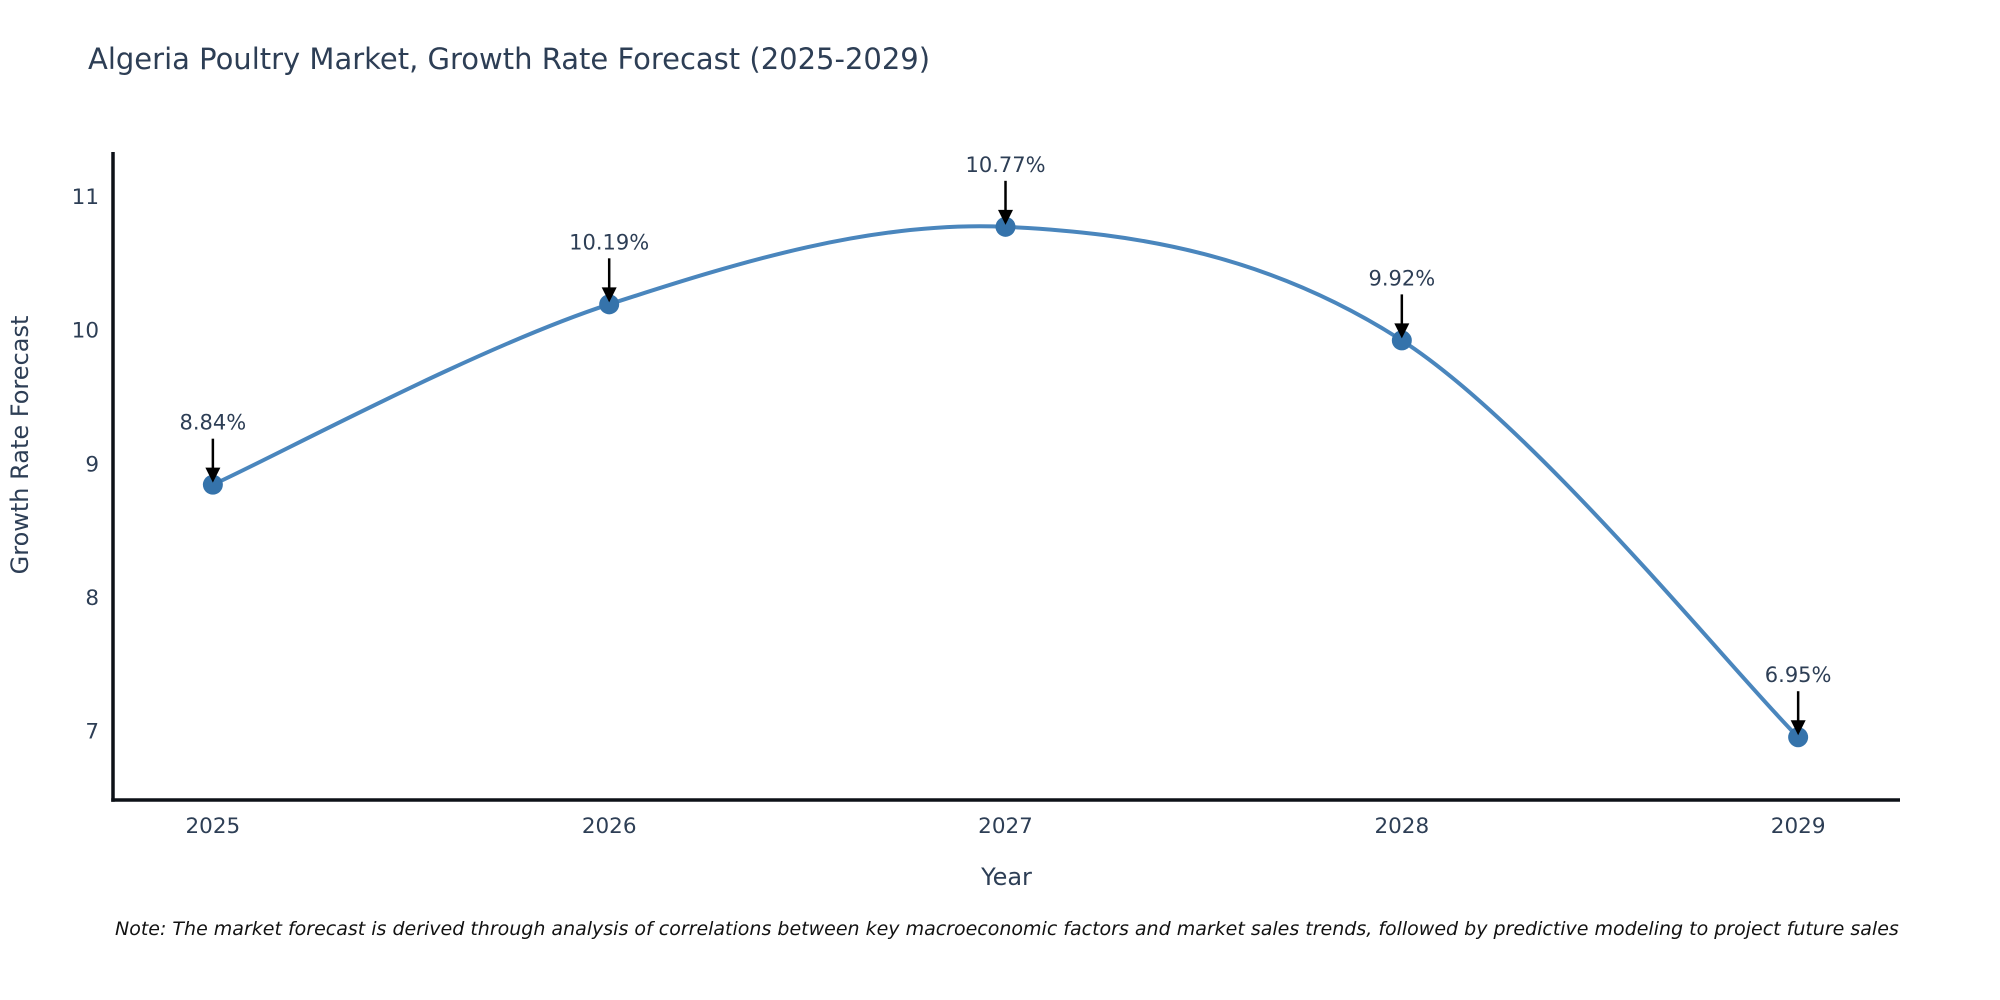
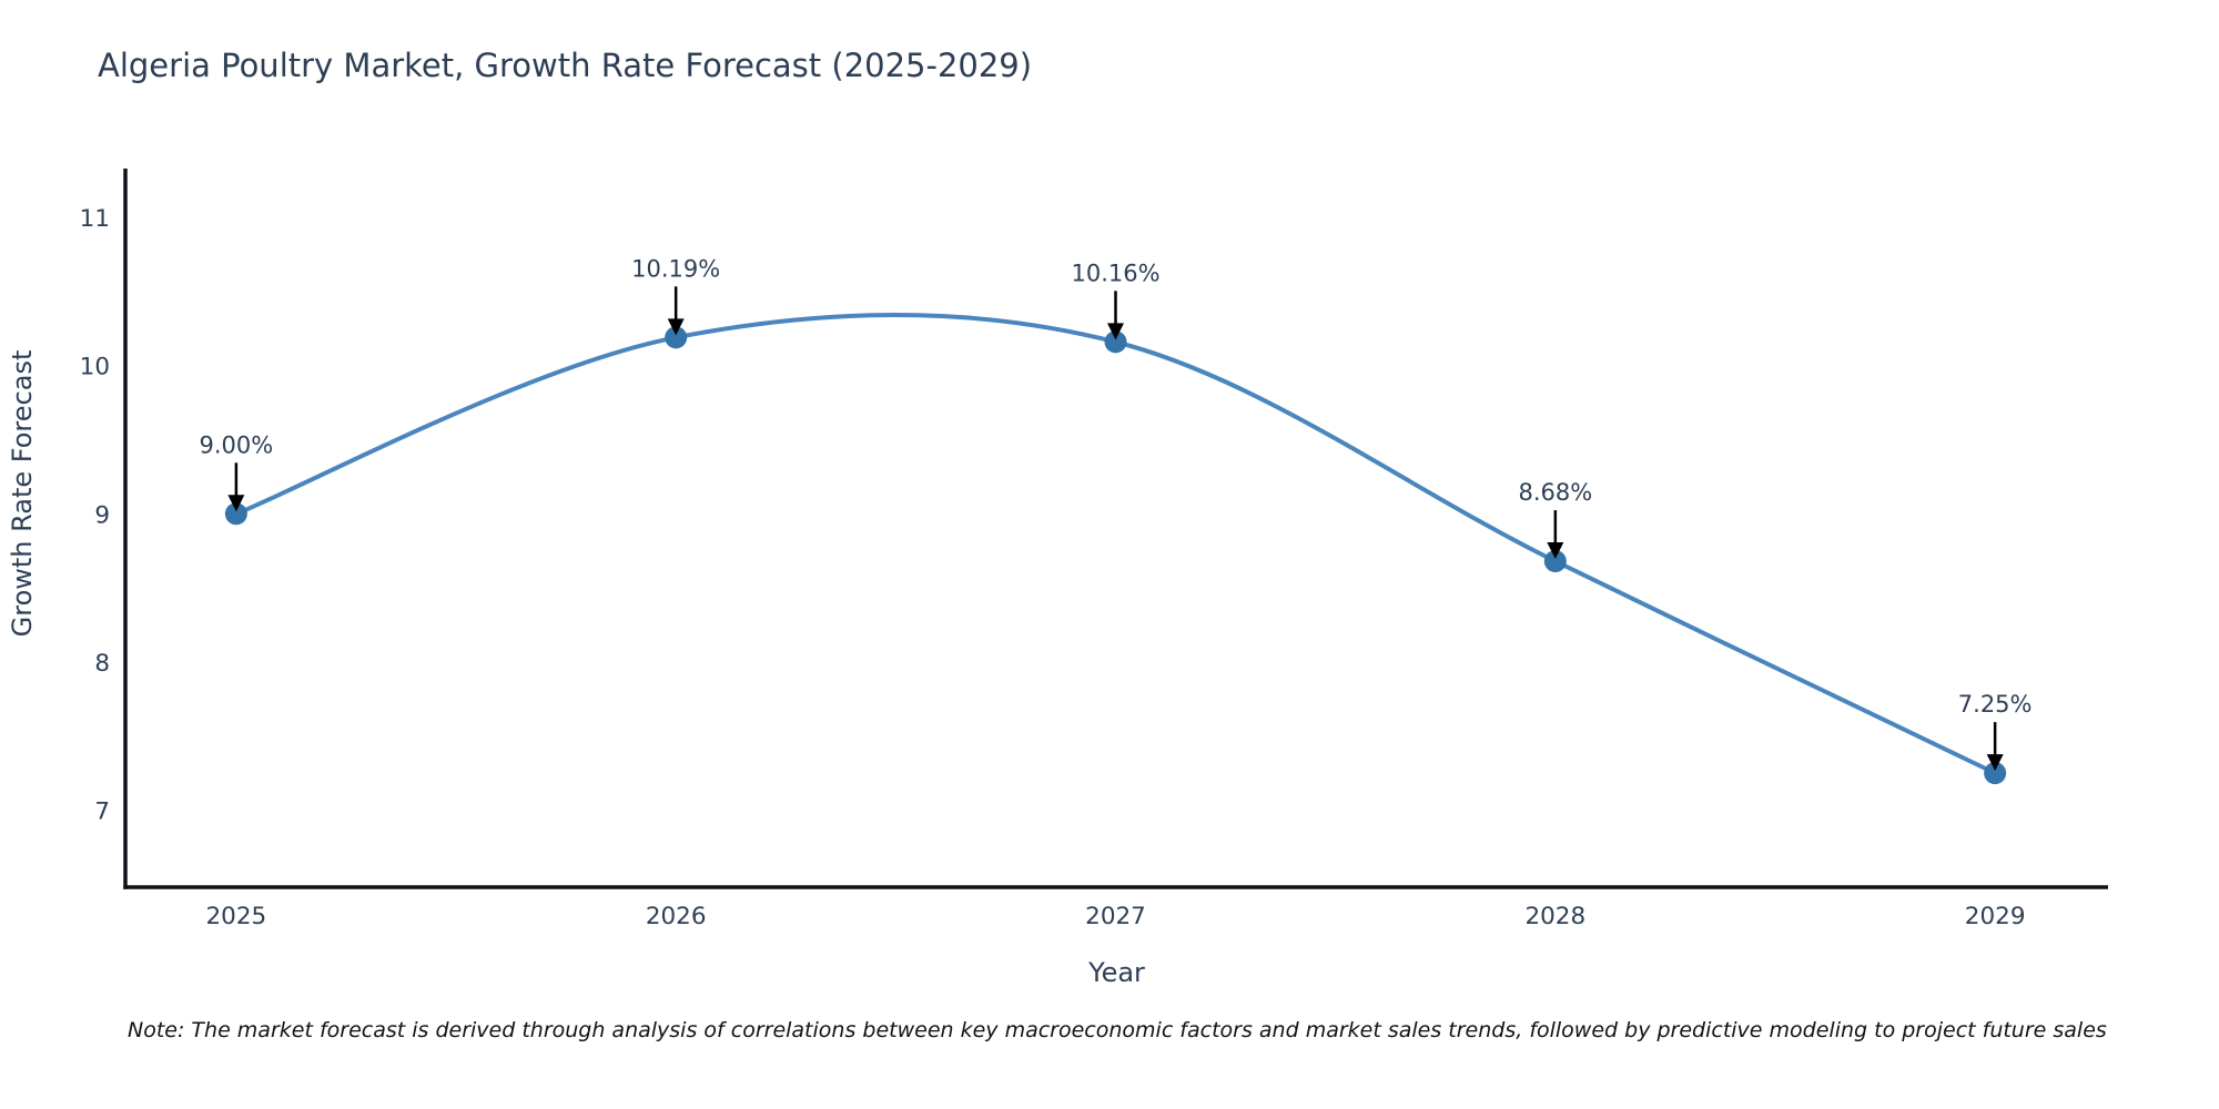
2025: 8.84% -> 9.00%
2027: 10.77% -> 10.16%
2028: 9.92% -> 8.68%
2029: 6.95% -> 7.25%
